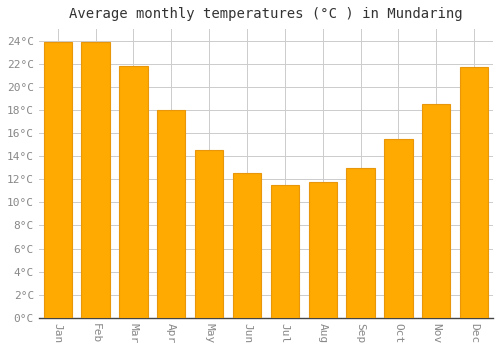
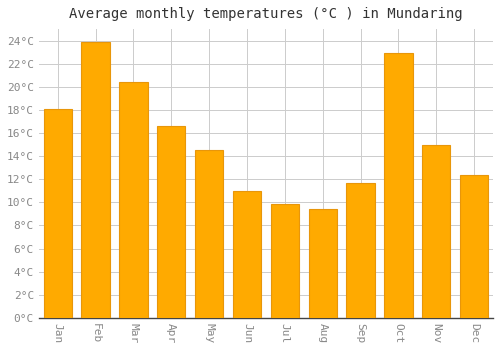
Jan: 23.9°C -> 18.1°C
Mar: 21.8°C -> 20.4°C
Apr: 18.0°C -> 16.6°C
Jun: 12.5°C -> 11.0°C
Jul: 11.5°C -> 9.9°C
Aug: 11.8°C -> 9.4°C
Sep: 13.0°C -> 11.7°C
Oct: 15.5°C -> 22.9°C
Nov: 18.5°C -> 15.0°C
Dec: 21.7°C -> 12.4°C
